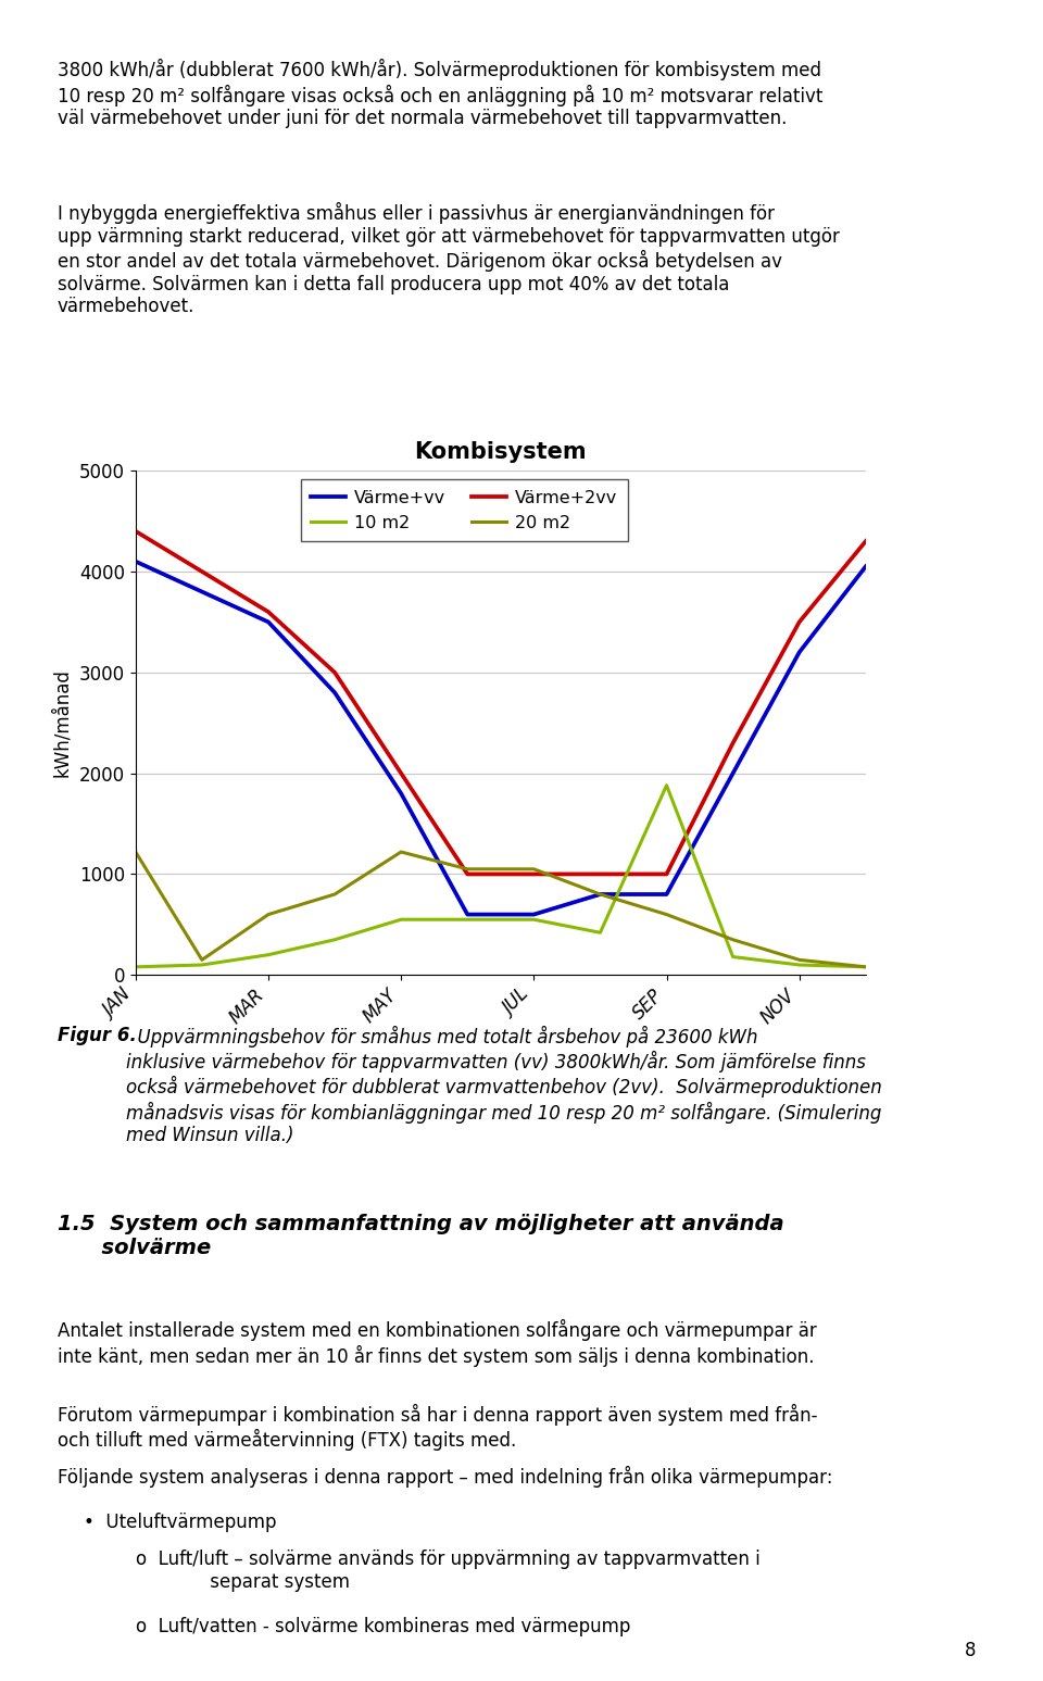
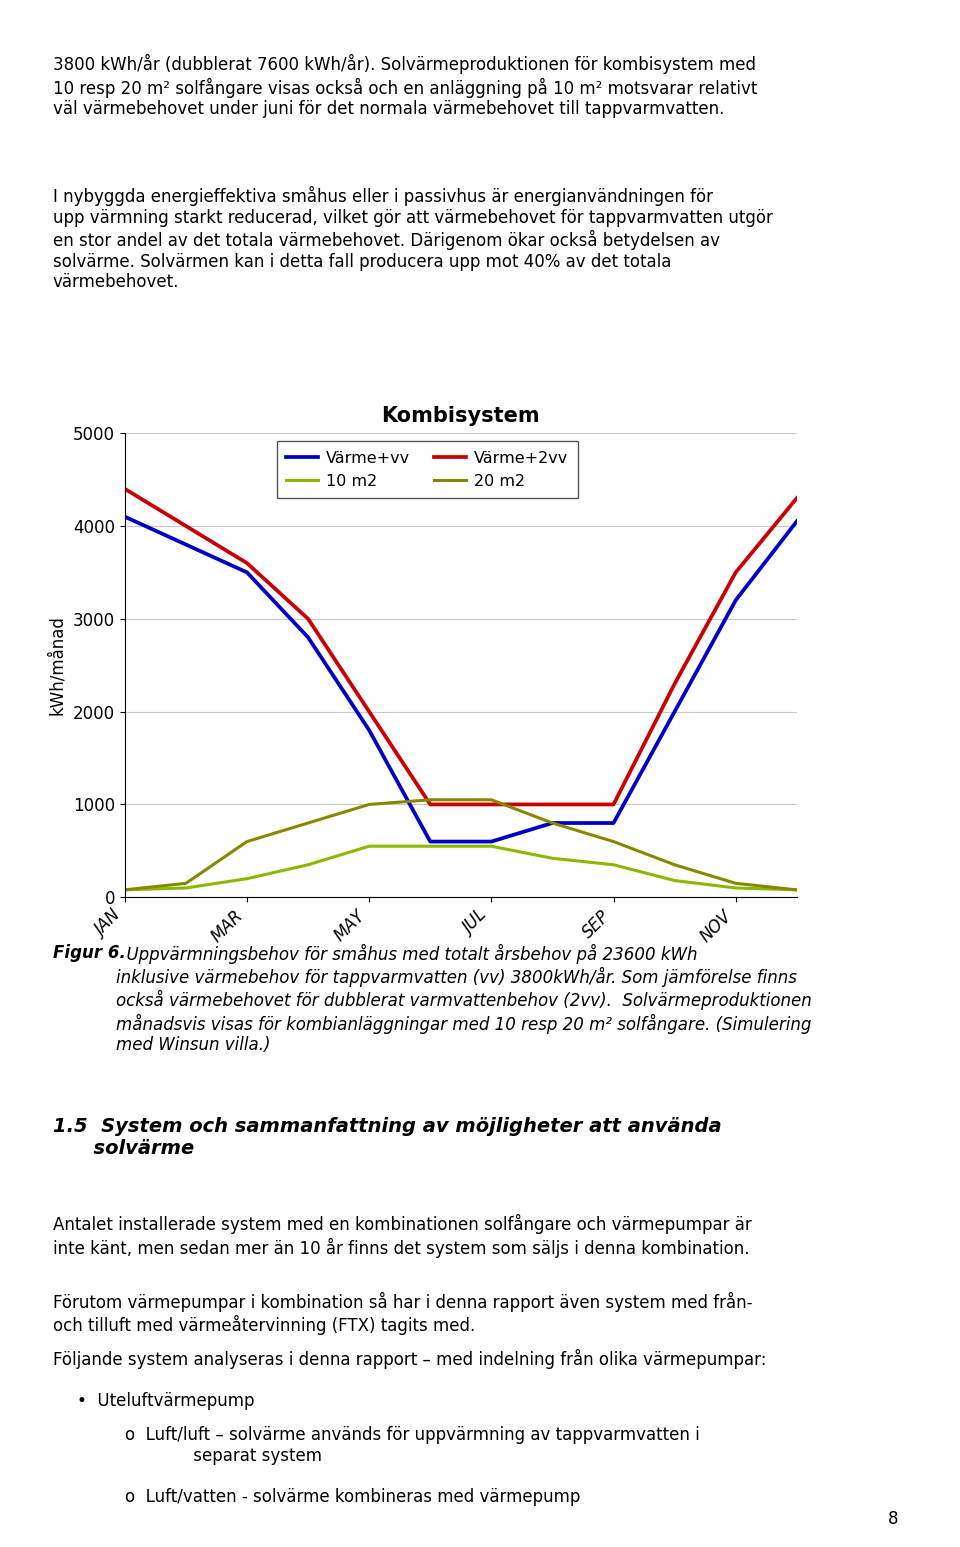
20 m2/JAN: 1220 -> 80
20 m2/MAY: 1220 -> 1000
10 m2/SEP: 1880 -> 350
